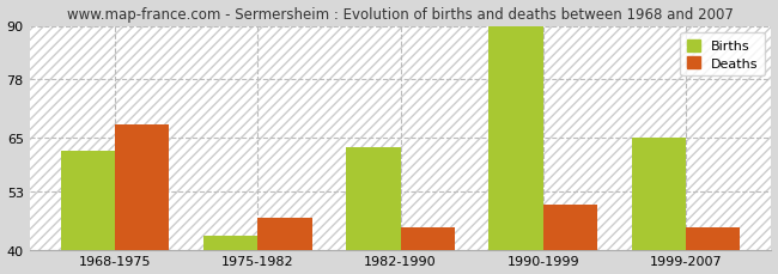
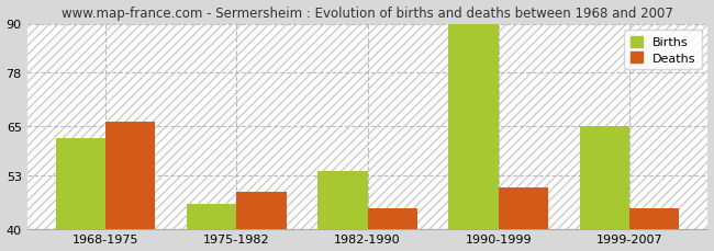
Deaths/1968-1975: 68 -> 66
Births/1975-1982: 43 -> 46
Deaths/1975-1982: 47 -> 49
Births/1982-1990: 63 -> 54
